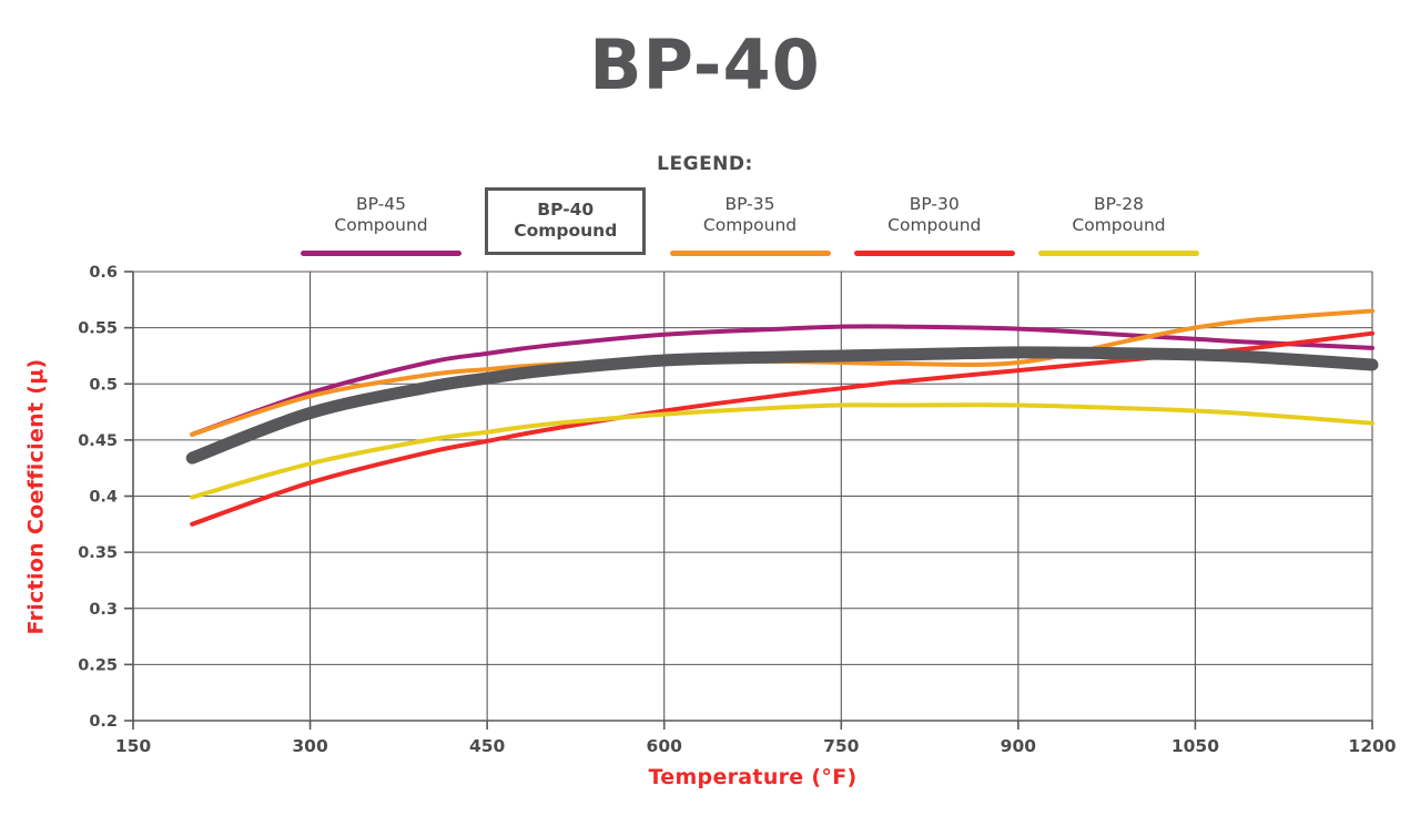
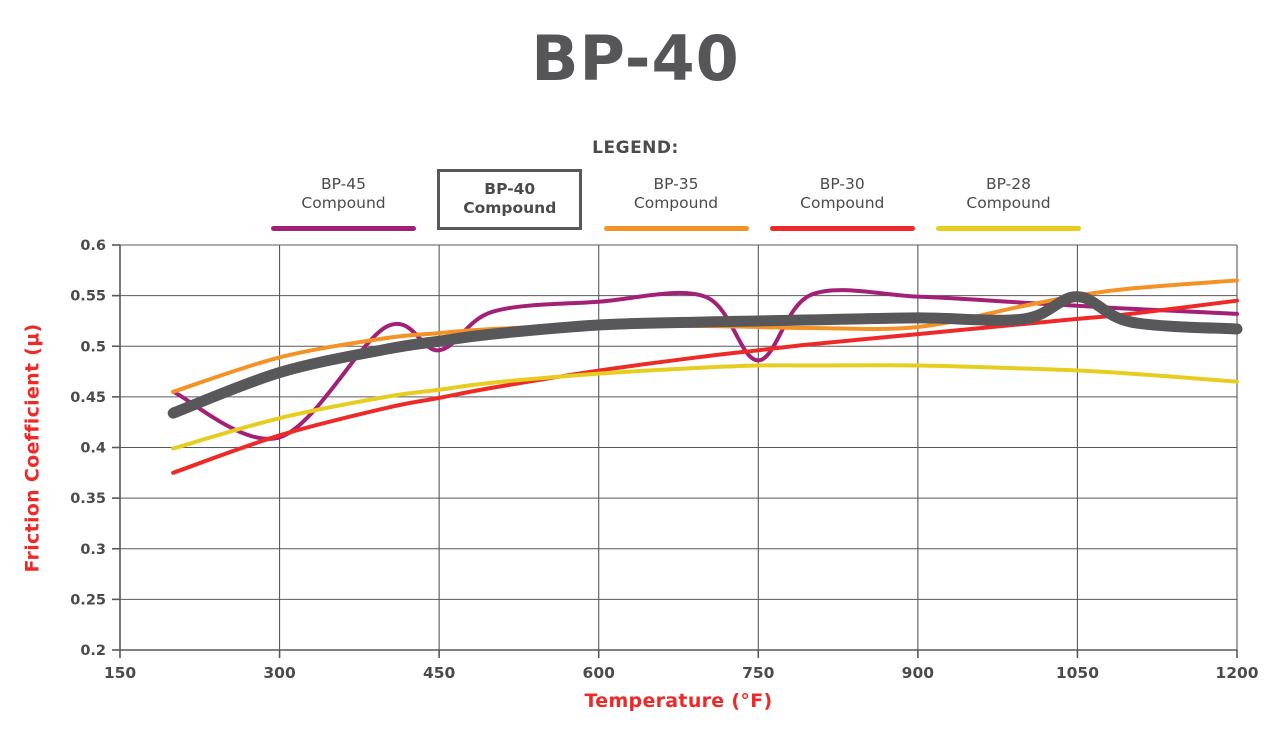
BP-45 Compound/300: 0.492 -> 0.410
BP-45 Compound/450: 0.527 -> 0.496
BP-45 Compound/750: 0.551 -> 0.486
BP-40 Compound/1050: 0.526 -> 0.549
